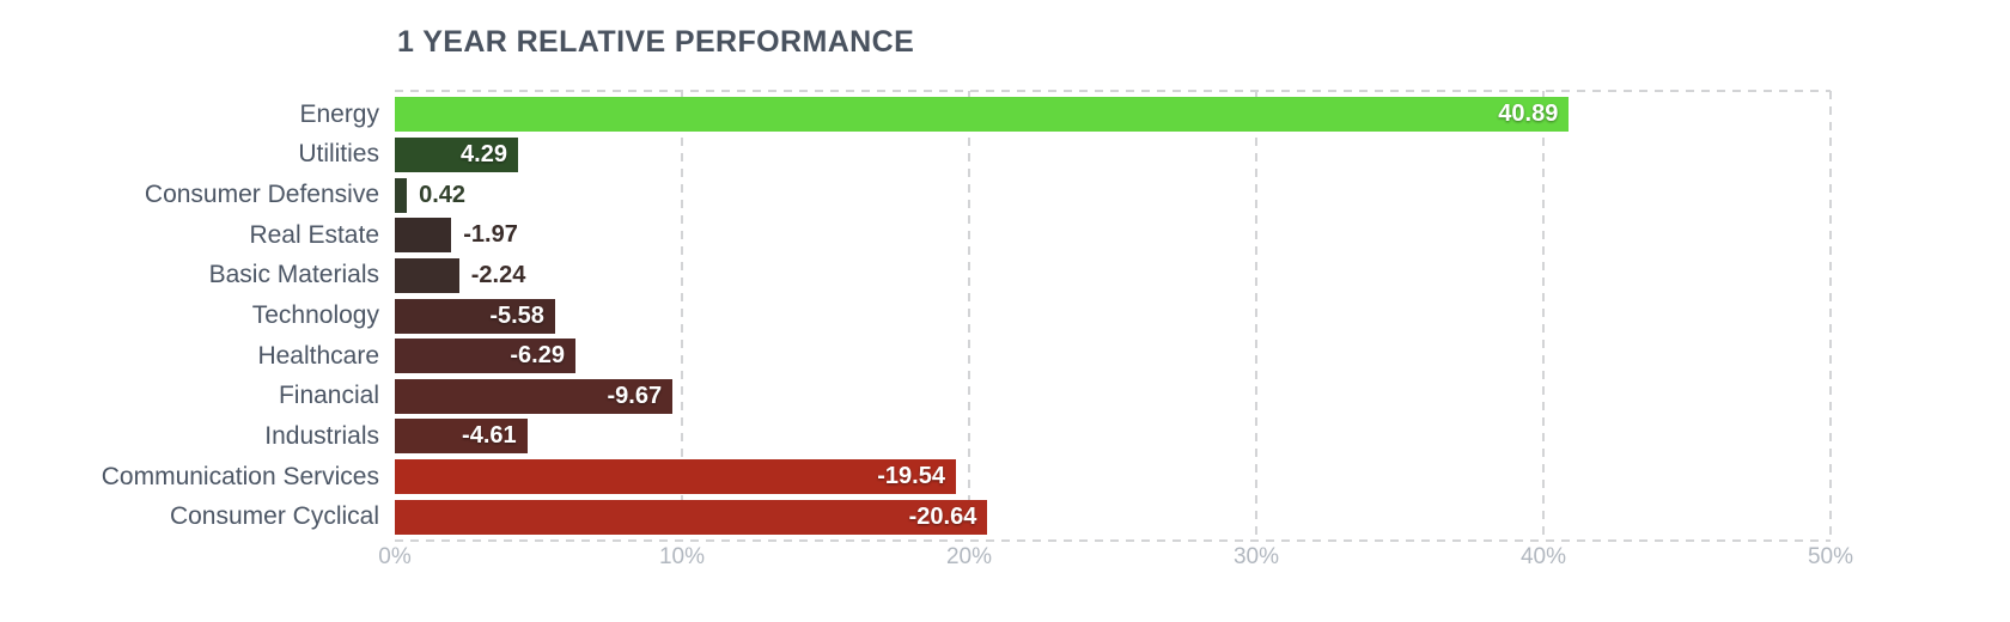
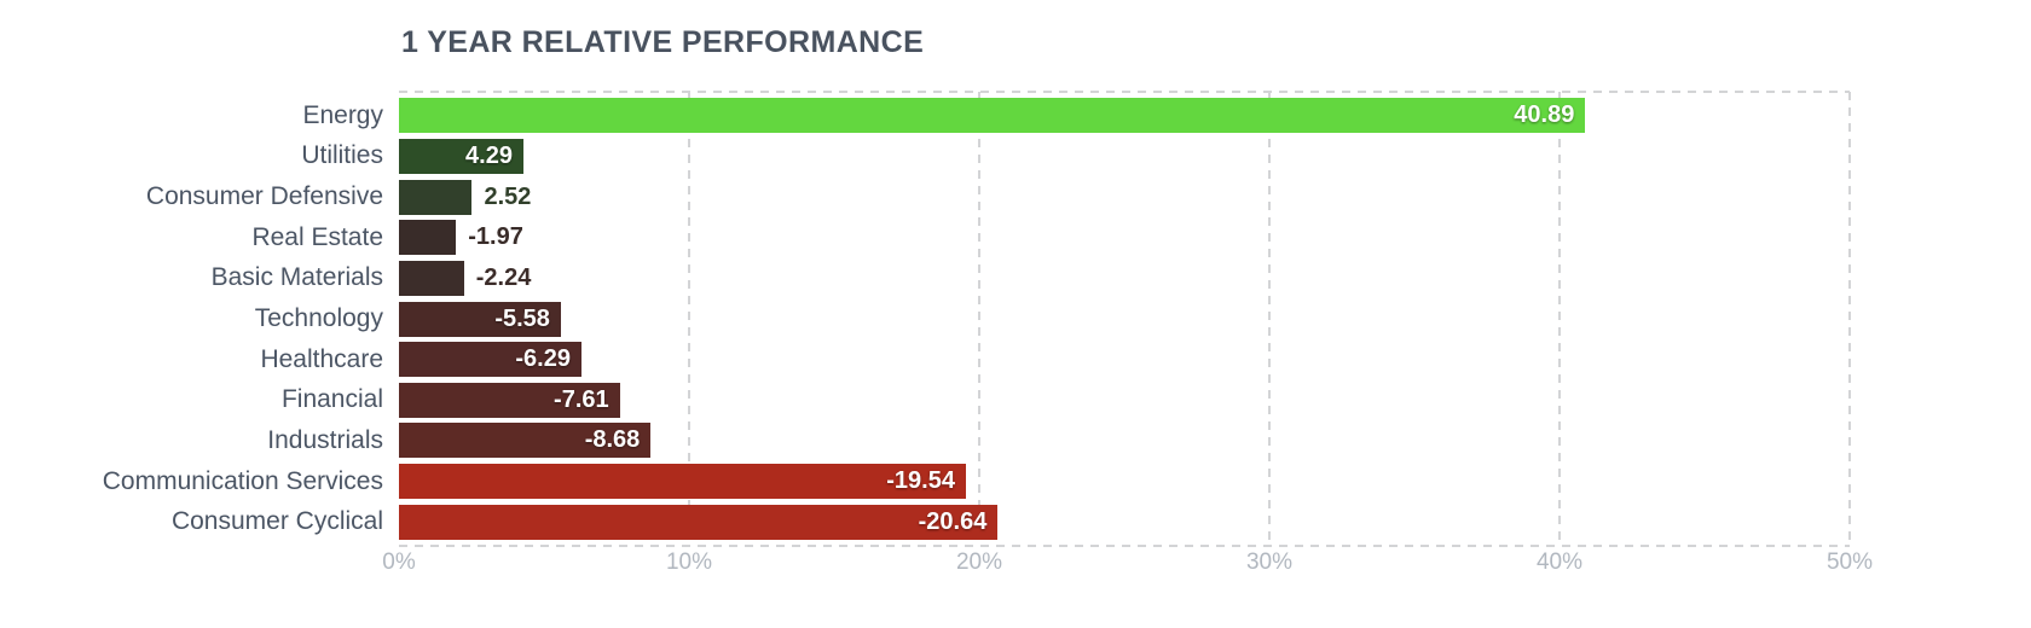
Consumer Defensive: 0.42 -> 2.52
Financial: -9.67 -> -7.61
Industrials: -4.61 -> -8.68
